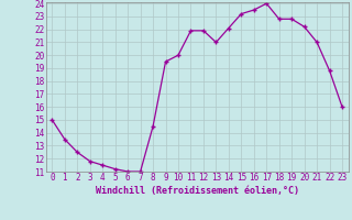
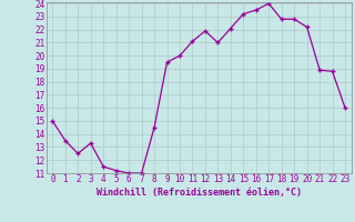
3: 11.8 -> 13.3
11: 21.9 -> 21.1
21: 21.0 -> 18.9
